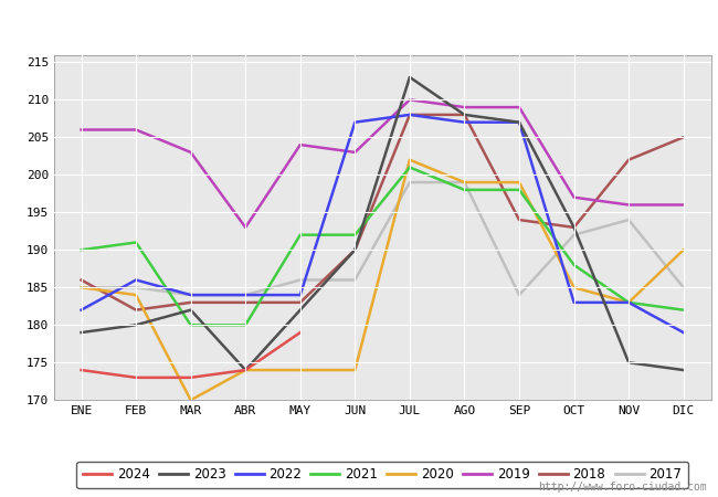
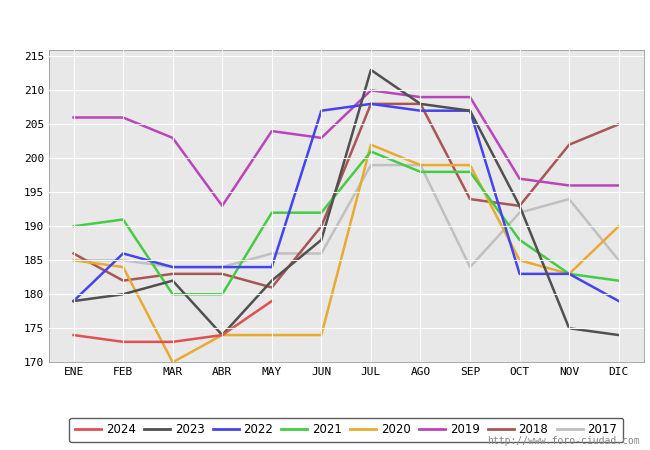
2022/ENE: 182 -> 179
2018/MAY: 183 -> 181
2023/JUN: 190 -> 188
